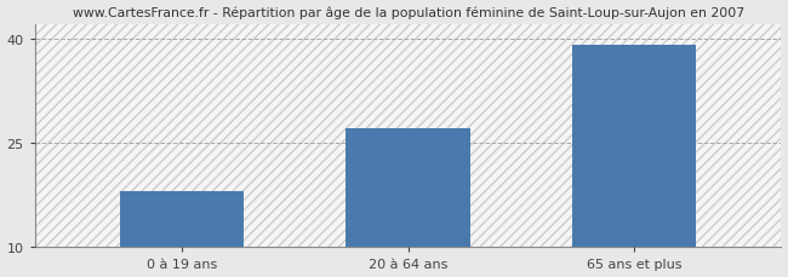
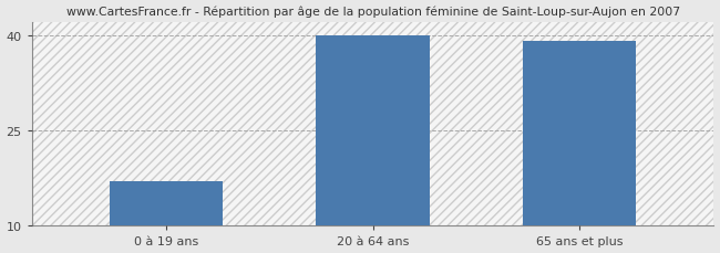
0 à 19 ans: 18 -> 17
20 à 64 ans: 27 -> 40
